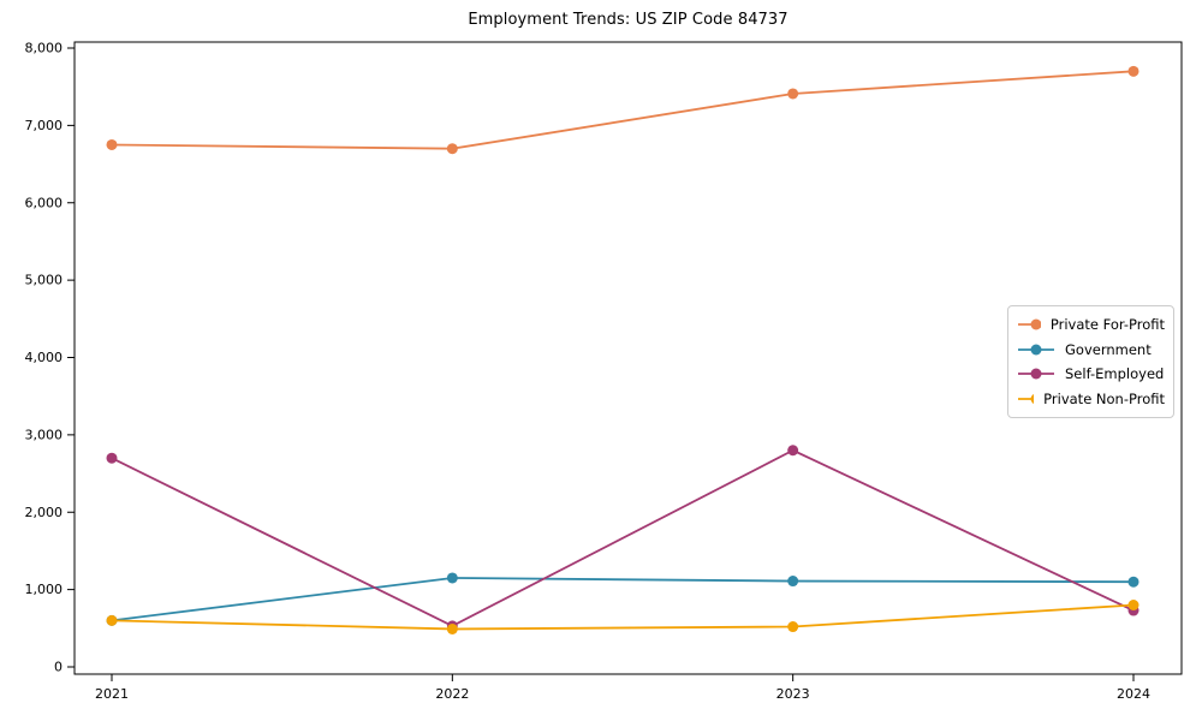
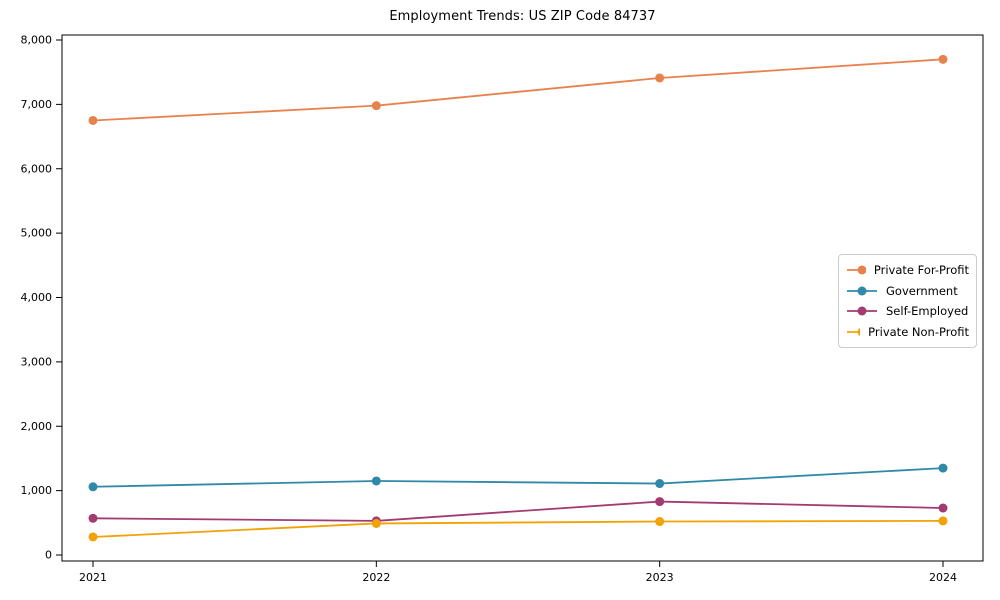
Government/2021: 600 -> 1100
Self-Employed/2021: 2700 -> 600
Private Non-Profit/2021: 600 -> 300
Private For-Profit/2022: 6700 -> 7000
Self-Employed/2023: 2800 -> 800
Government/2024: 1100 -> 1400
Private Non-Profit/2024: 800 -> 500
